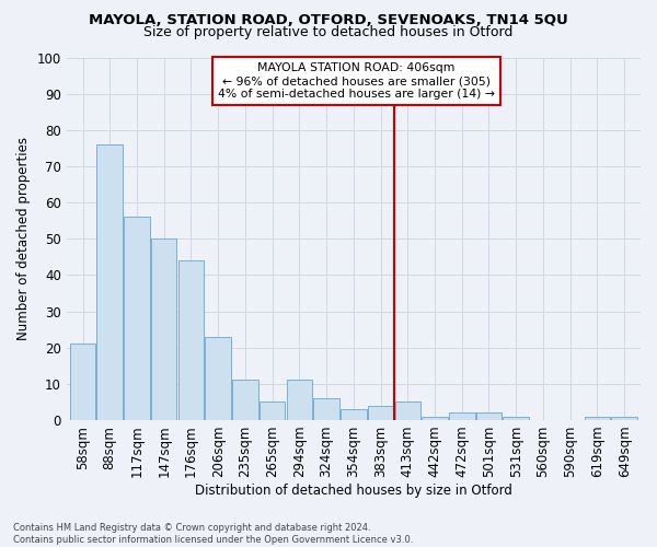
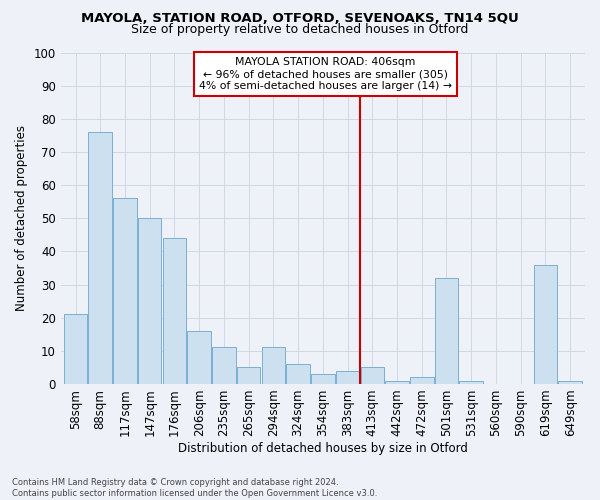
206sqm: 23 -> 16
501sqm: 2 -> 32
619sqm: 1 -> 36
